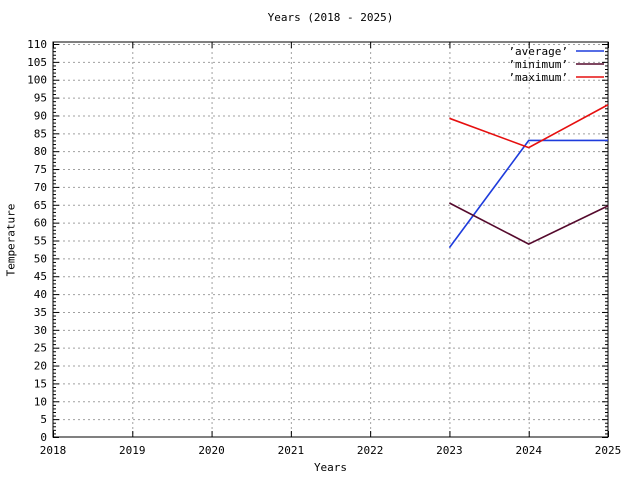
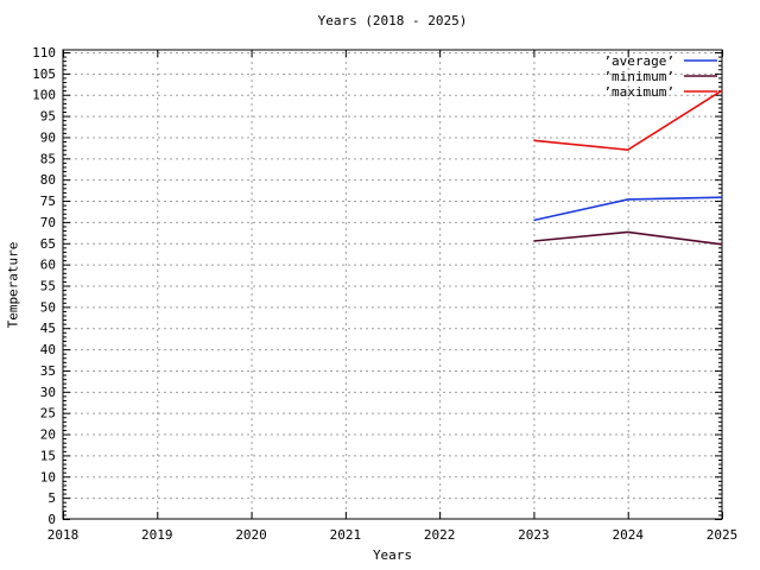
’average’/2023: 53 -> 70
’average’/2024: 83 -> 75
’minimum’/2024: 54 -> 68
’maximum’/2024: 81 -> 87
’average’/2025: 83 -> 76
’maximum’/2025: 93 -> 101
